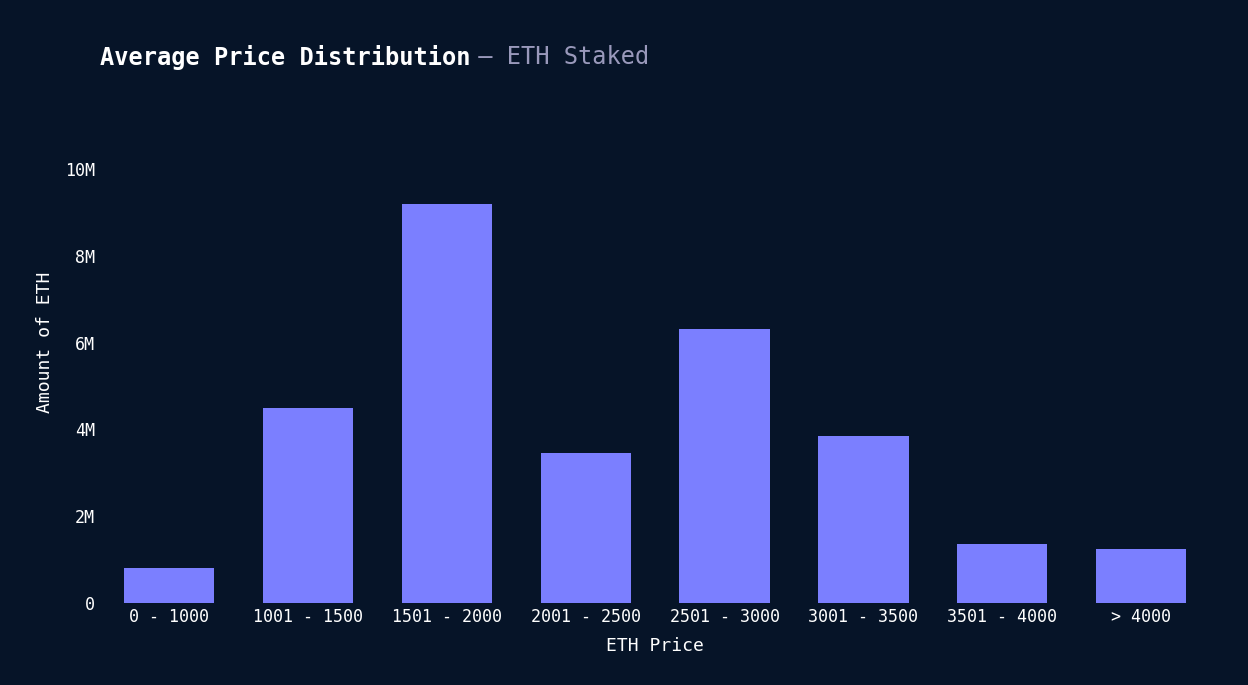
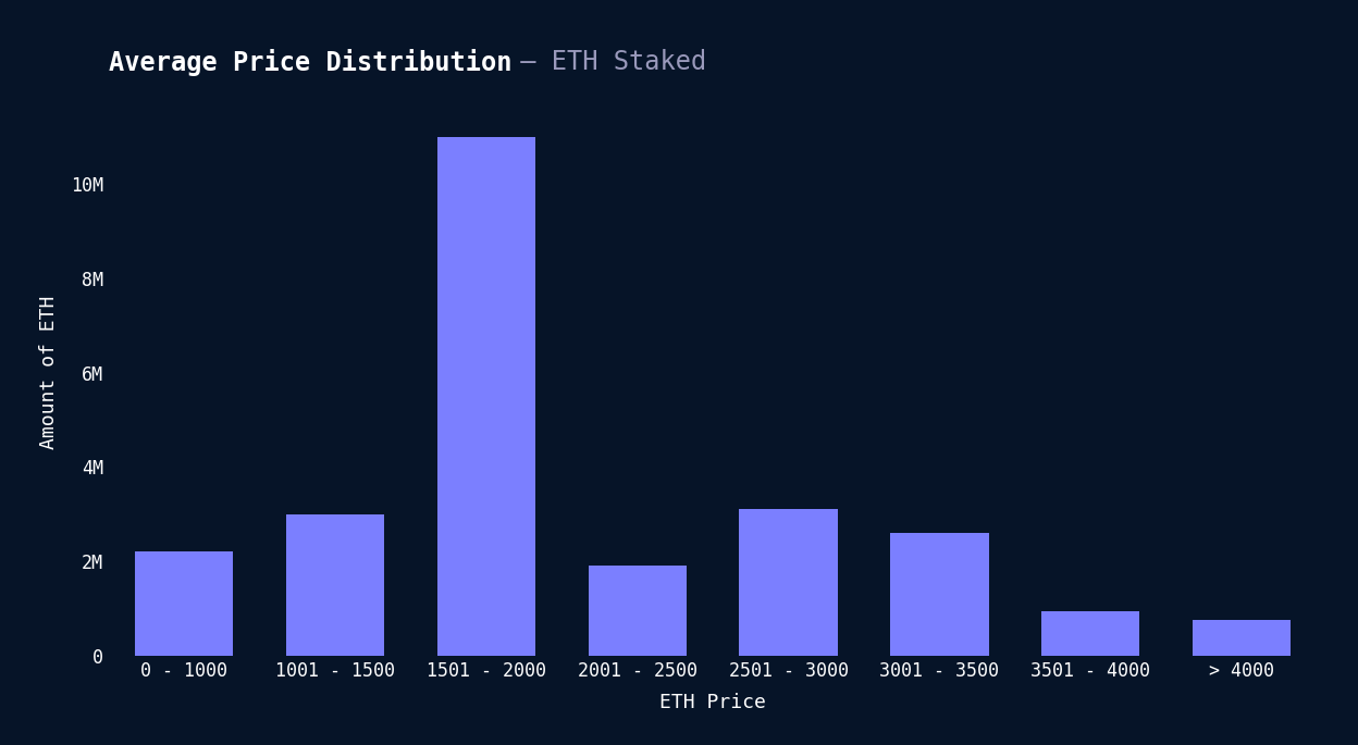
0 - 1000: 0.80M -> 2.20M
1001 - 1500: 4.50M -> 3.00M
1501 - 2000: 9.20M -> 11.00M
2001 - 2500: 3.45M -> 1.90M
2501 - 3000: 6.30M -> 3.10M
3001 - 3500: 3.85M -> 2.60M
3501 - 4000: 1.35M -> 0.95M
> 4000: 1.25M -> 0.75M
